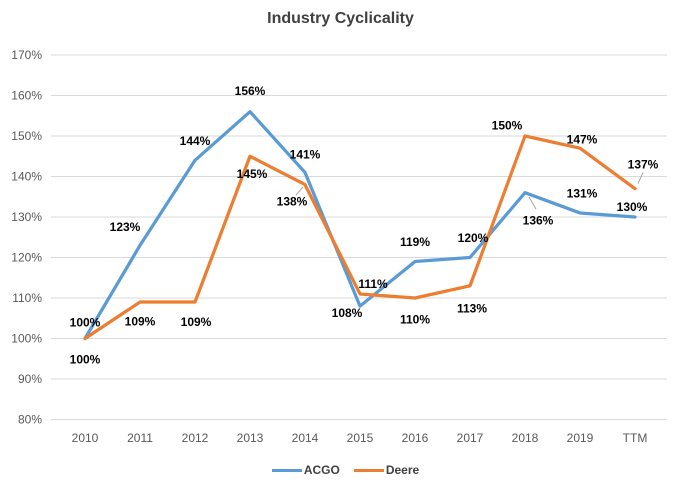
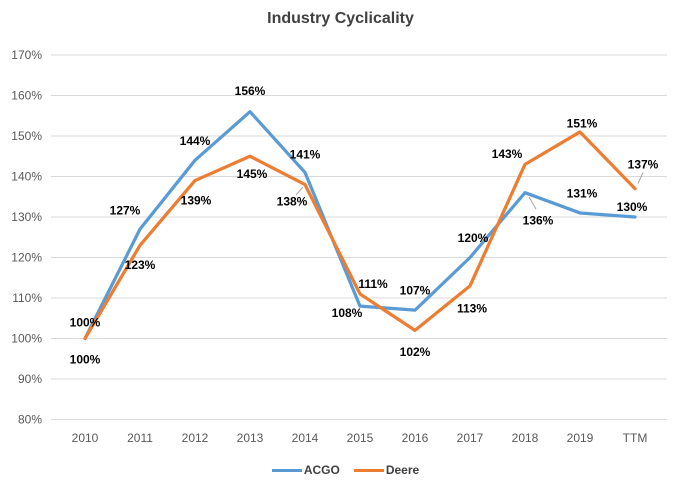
ACGO/2011: 123% -> 127%
Deere/2011: 109% -> 123%
Deere/2012: 109% -> 139%
ACGO/2016: 119% -> 107%
Deere/2016: 110% -> 102%
Deere/2018: 150% -> 143%
Deere/2019: 147% -> 151%
